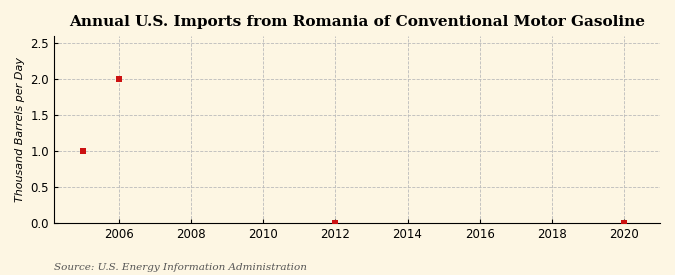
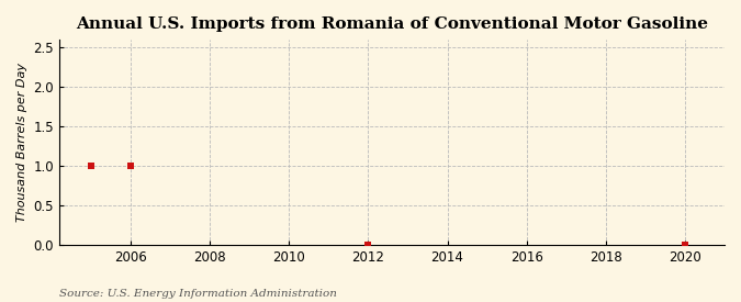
2006: 2 -> 1
